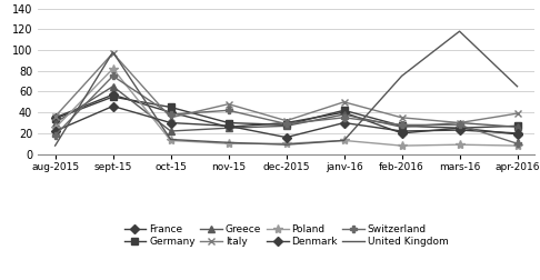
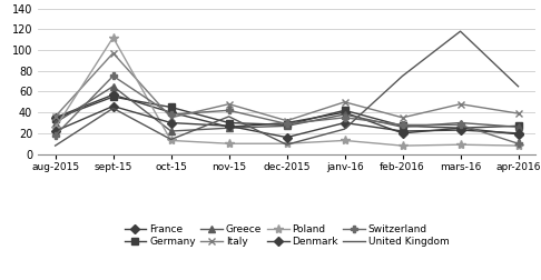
Poland/sept-15: 82 -> 112
United Kingdom/sept-15: 98 -> 44
United Kingdom/nov-15: 11 -> 36
United Kingdom/janv-16: 13 -> 24
Italy/mars-16: 30 -> 48
